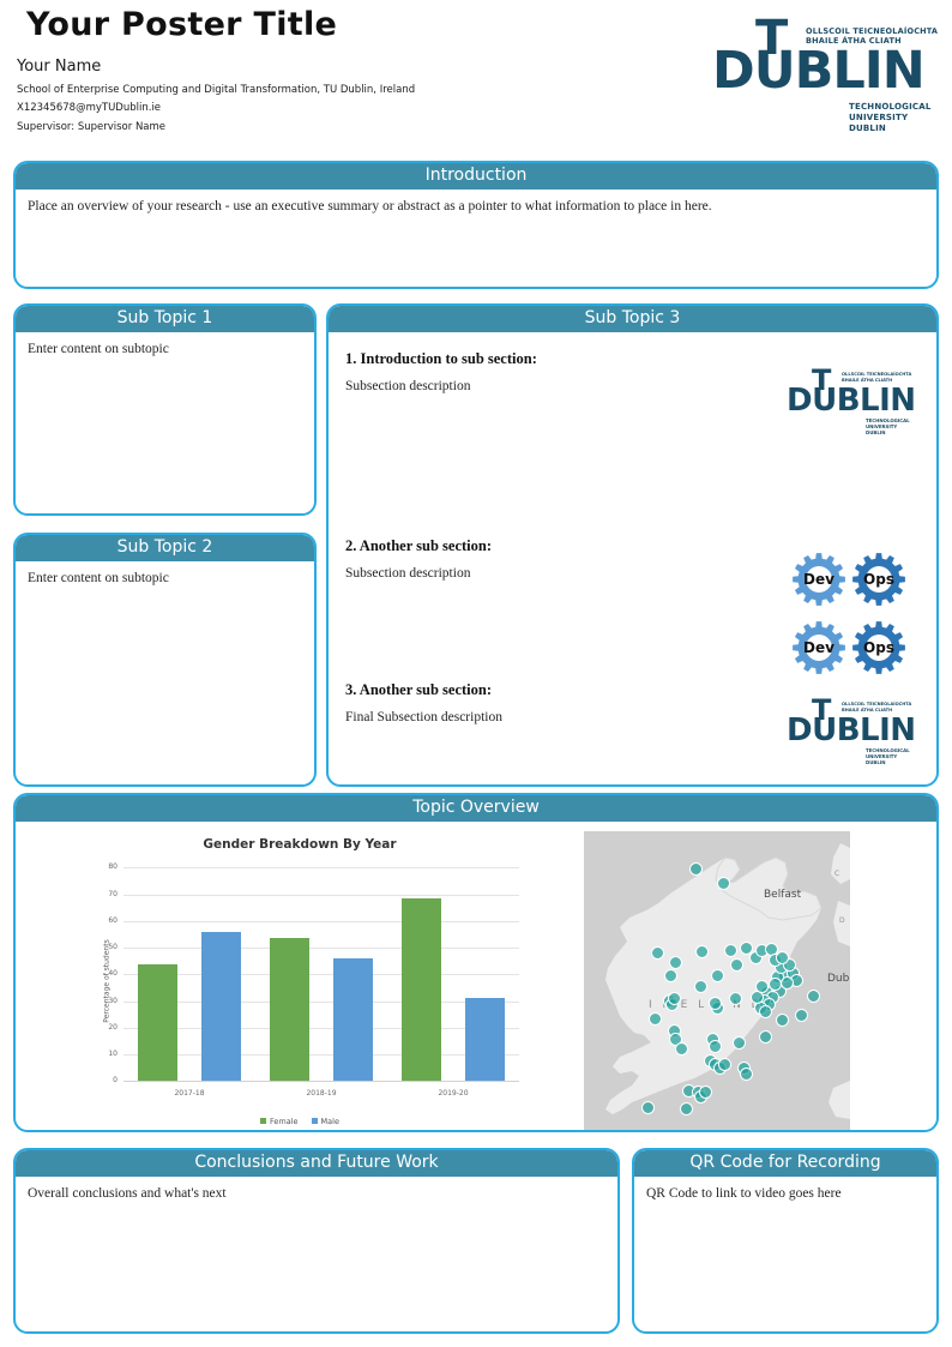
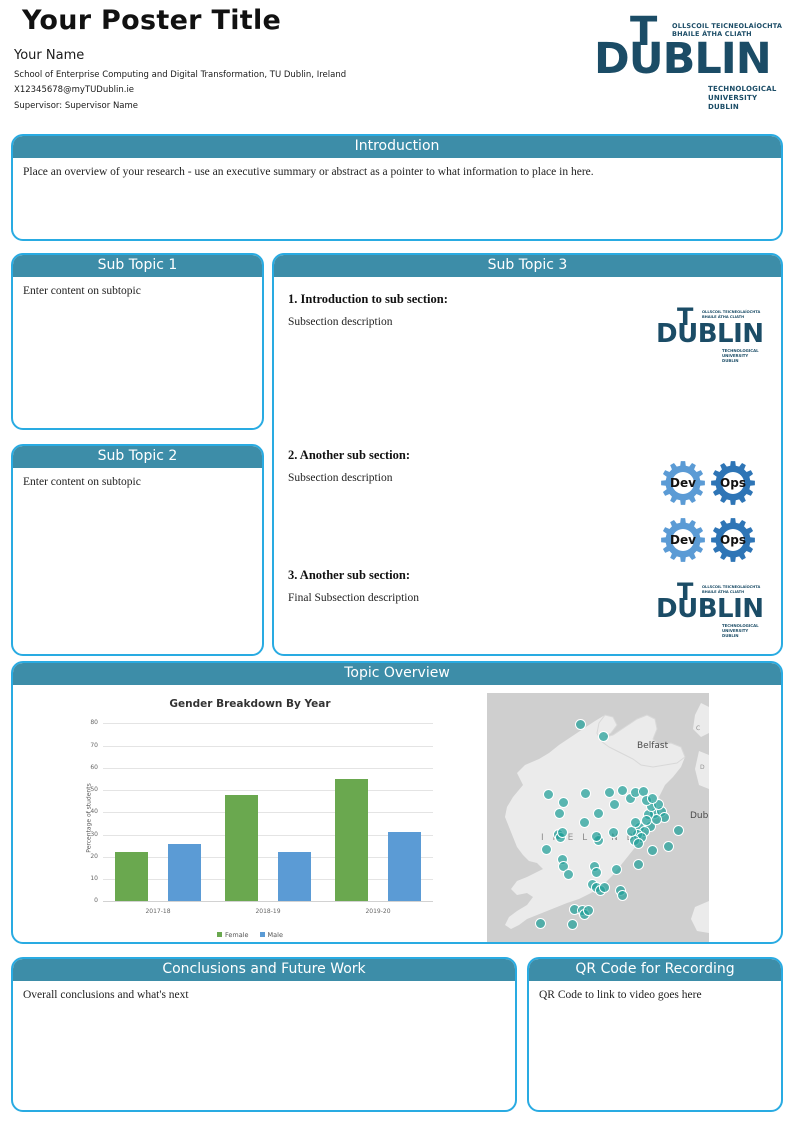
Female/2017-18: 44 -> 22
Male/2017-18: 56 -> 26
Female/2018-19: 54 -> 48
Male/2018-19: 46 -> 22
Female/2019-20: 68 -> 55
